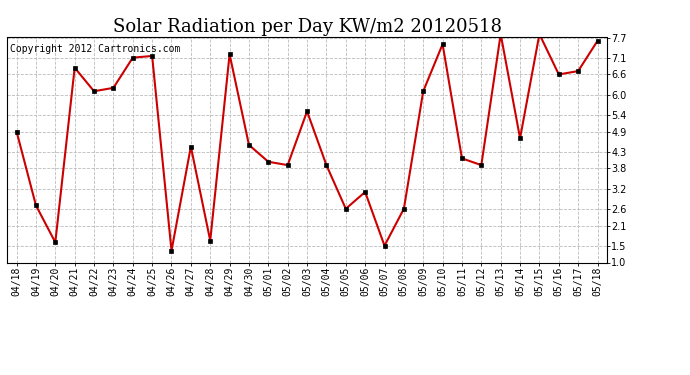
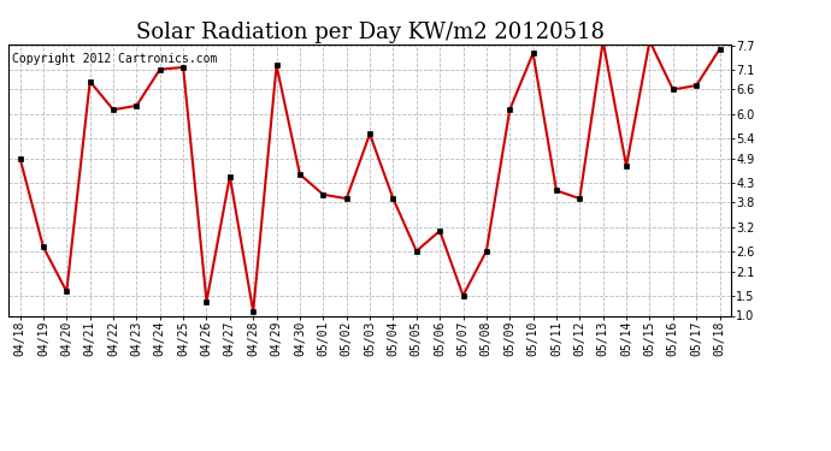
04/28: 1.65 -> 1.10
